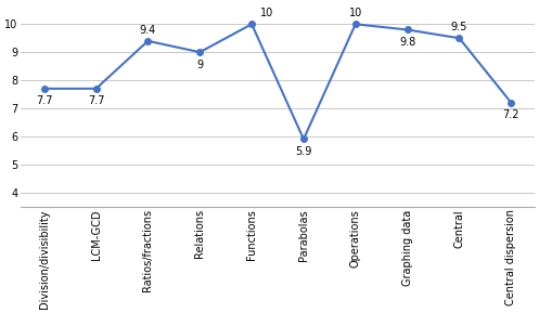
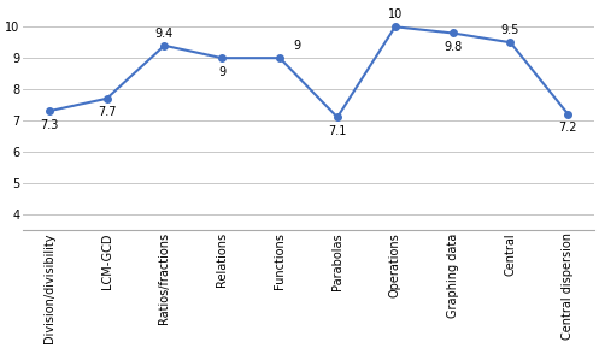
Division/divisibility: 7.7 -> 7.3
Functions: 10 -> 9
Parabolas: 5.9 -> 7.1
